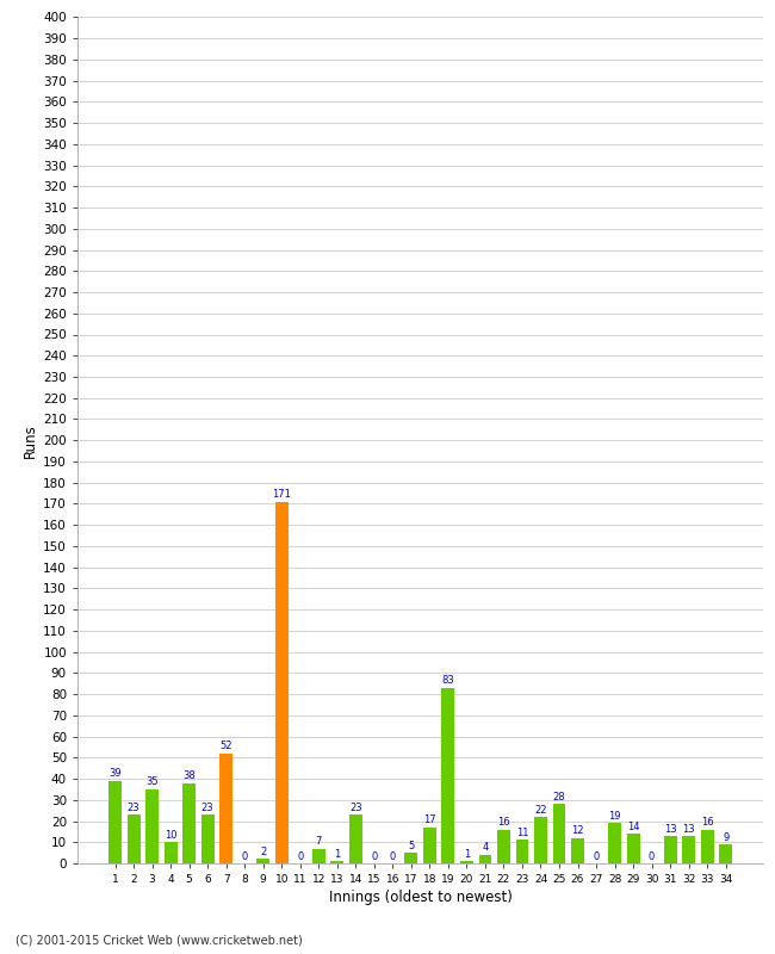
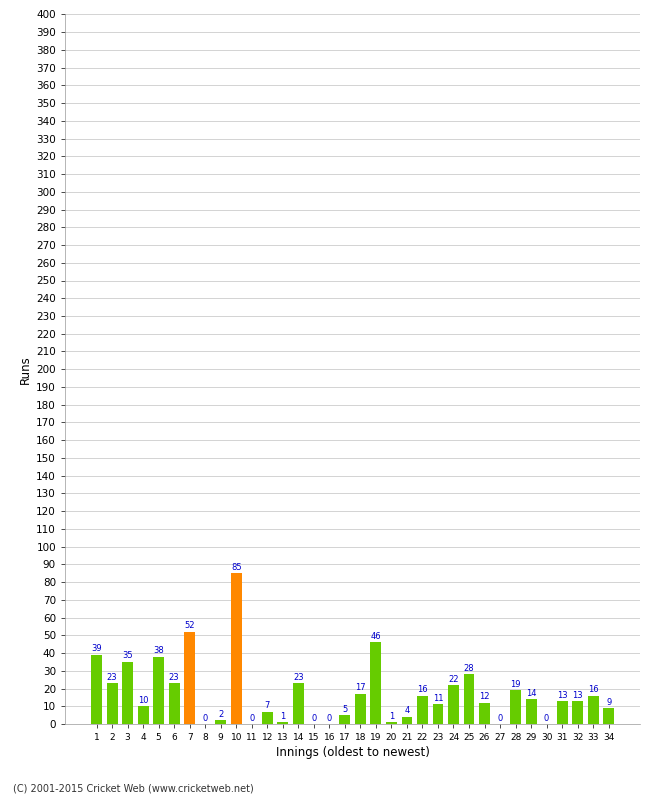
10: 171 -> 85
19: 83 -> 46
